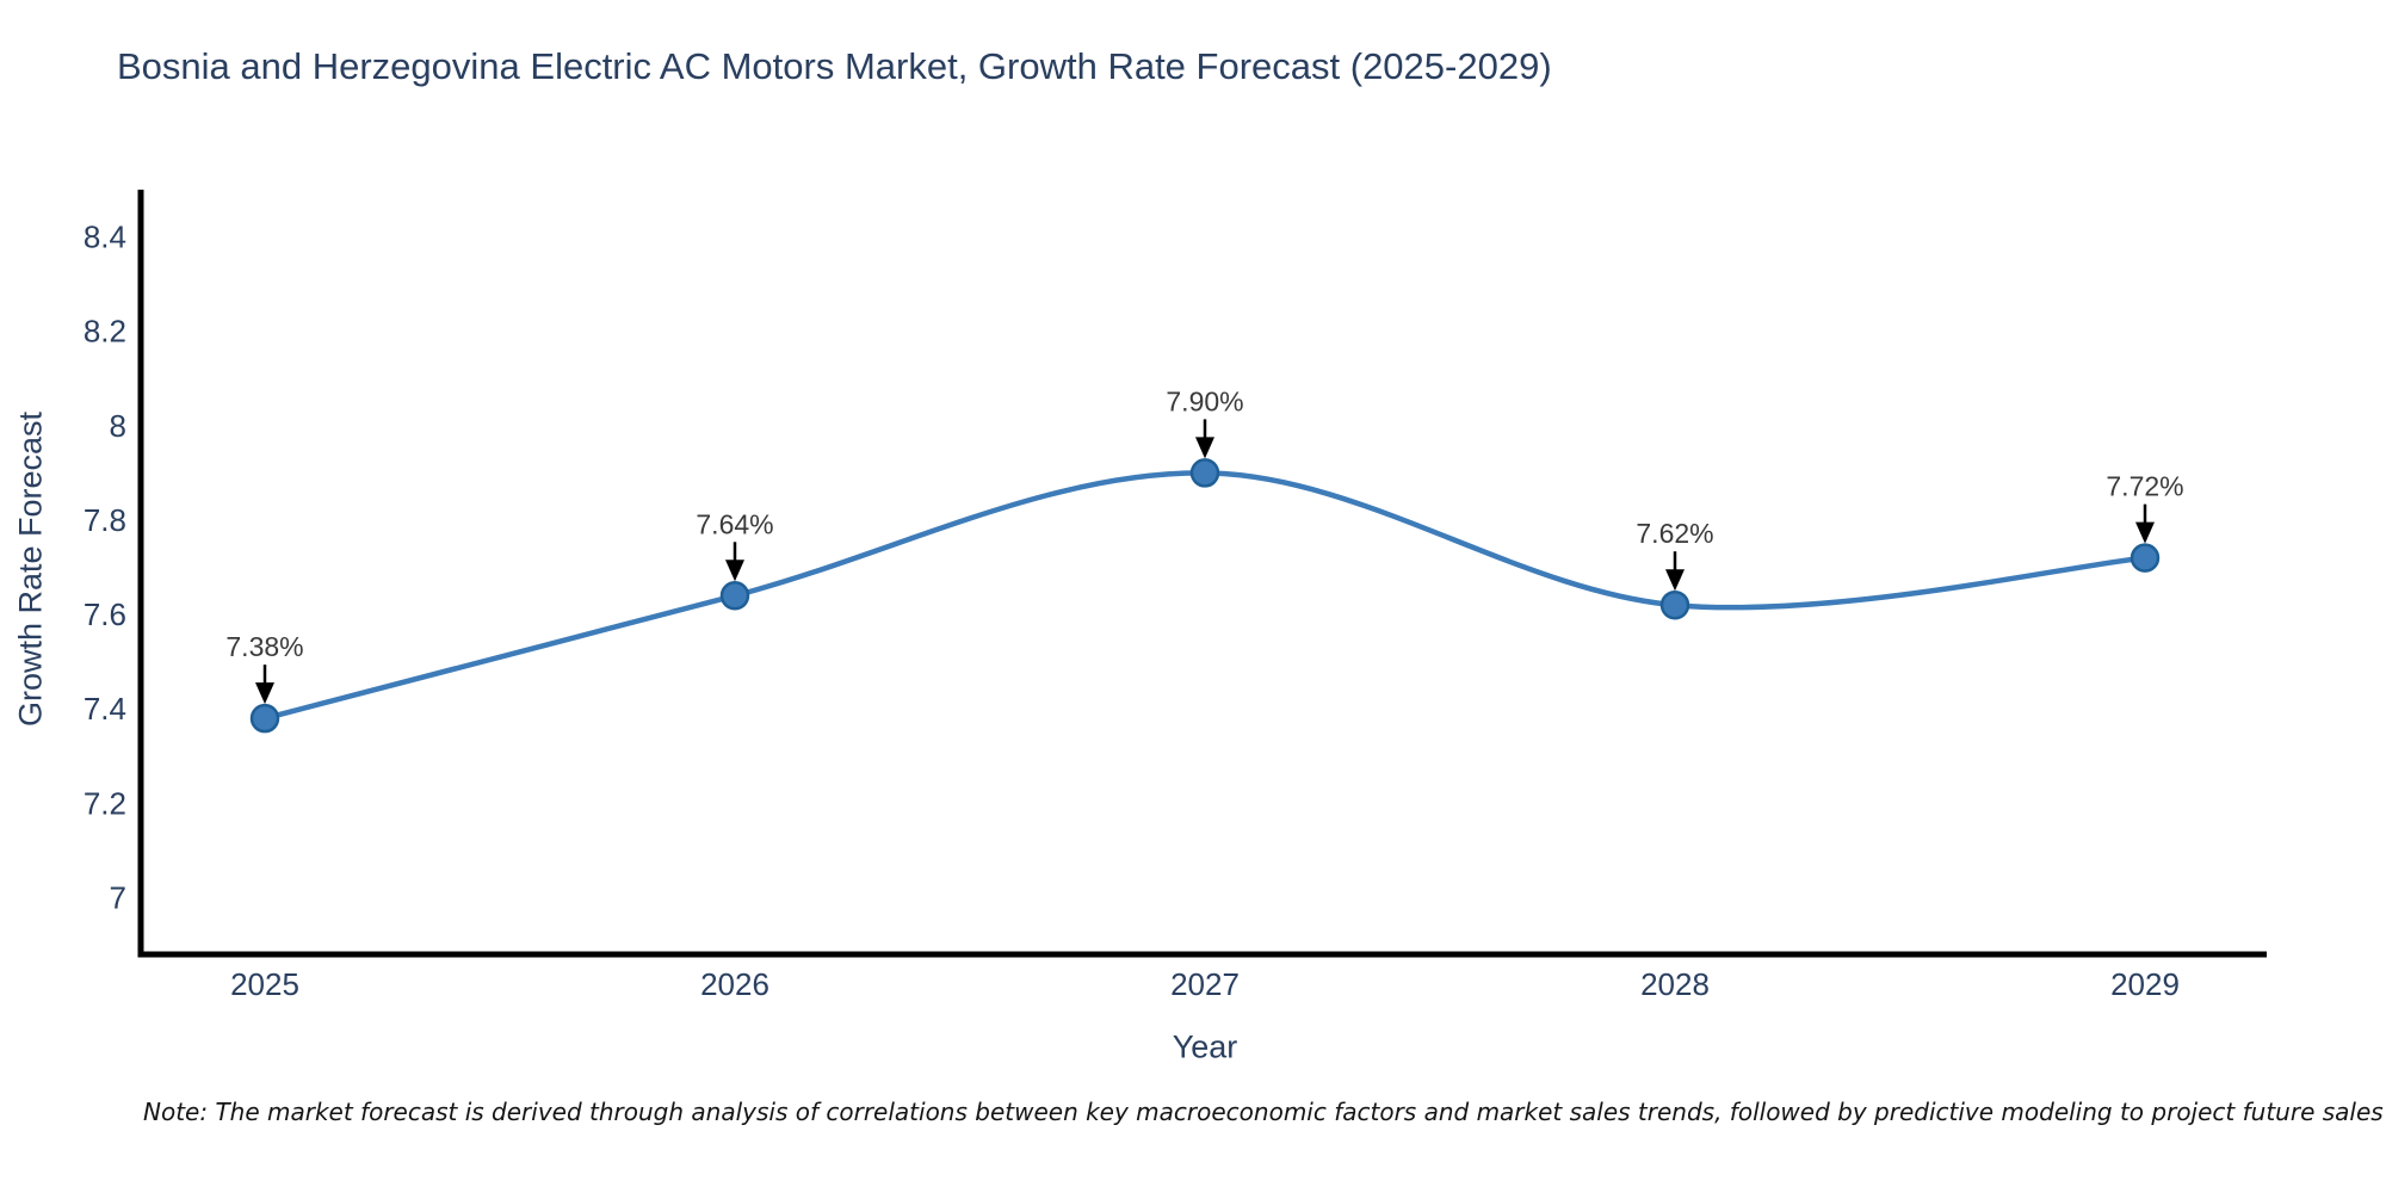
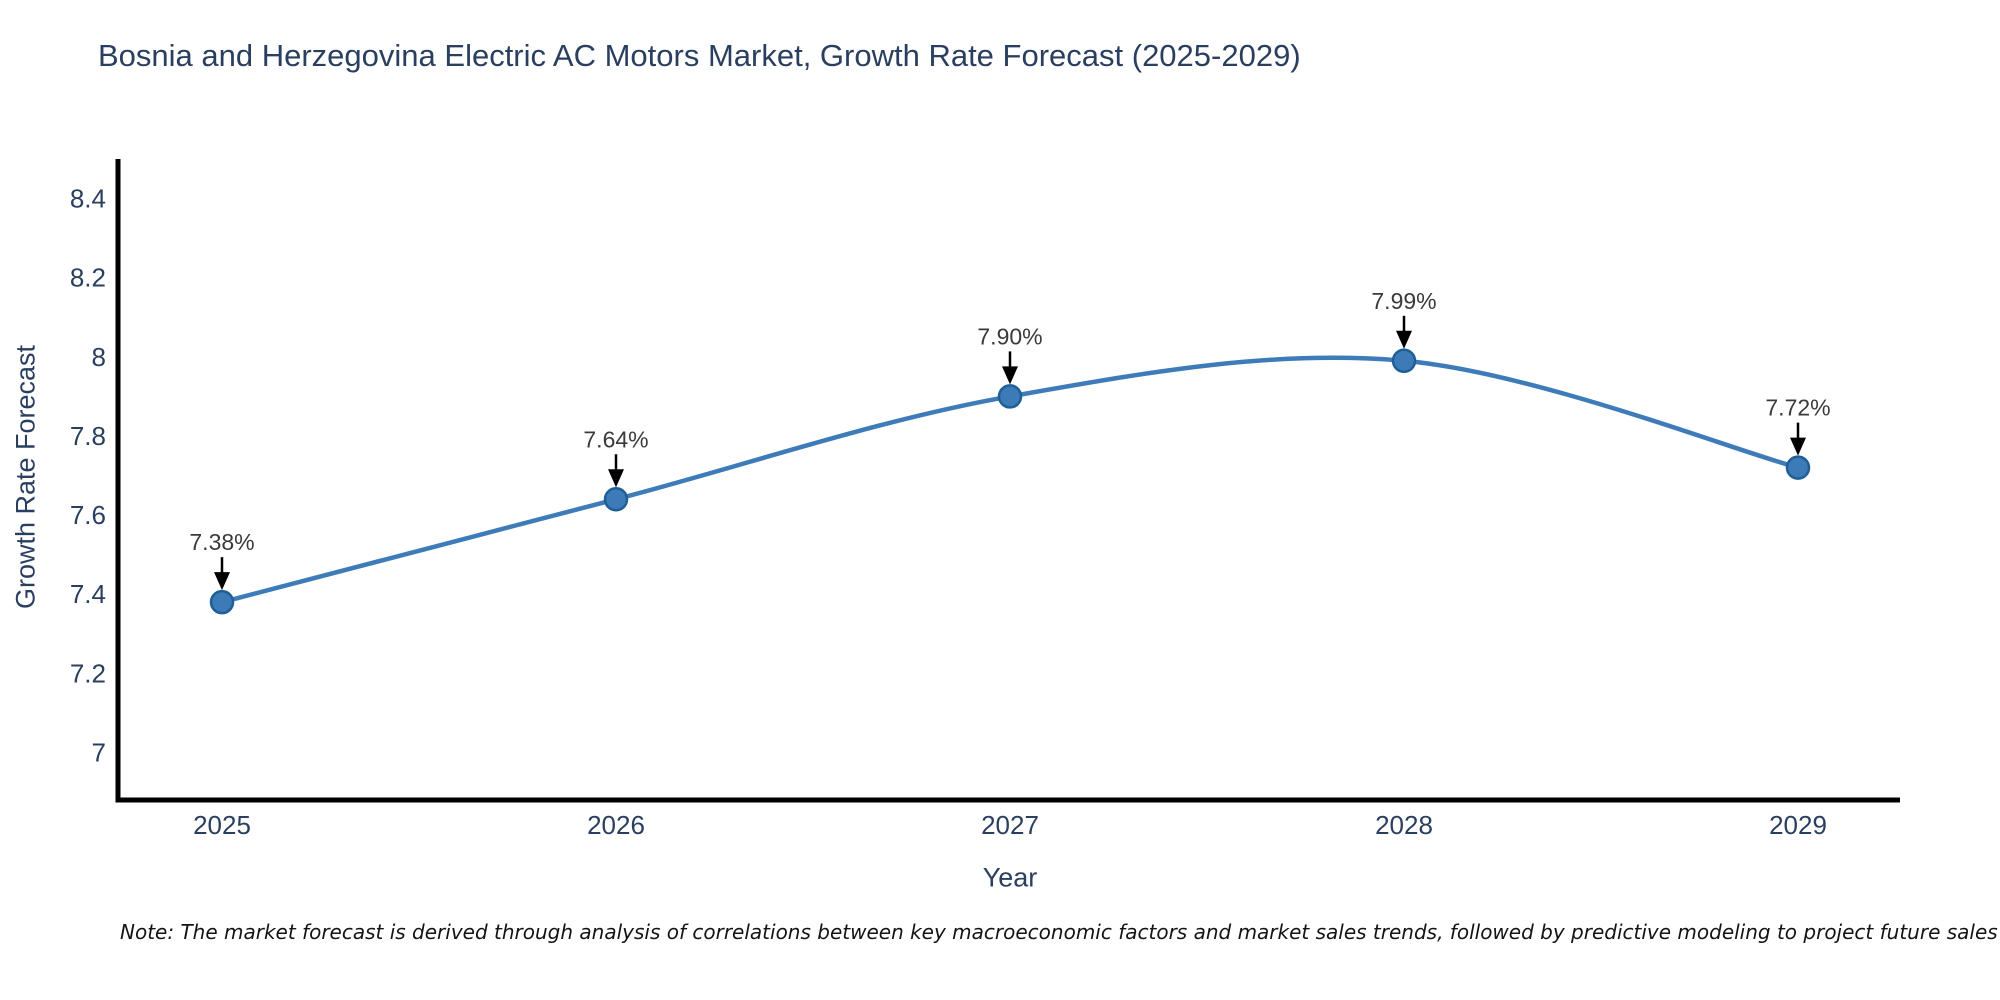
2028: 7.62% -> 7.99%
